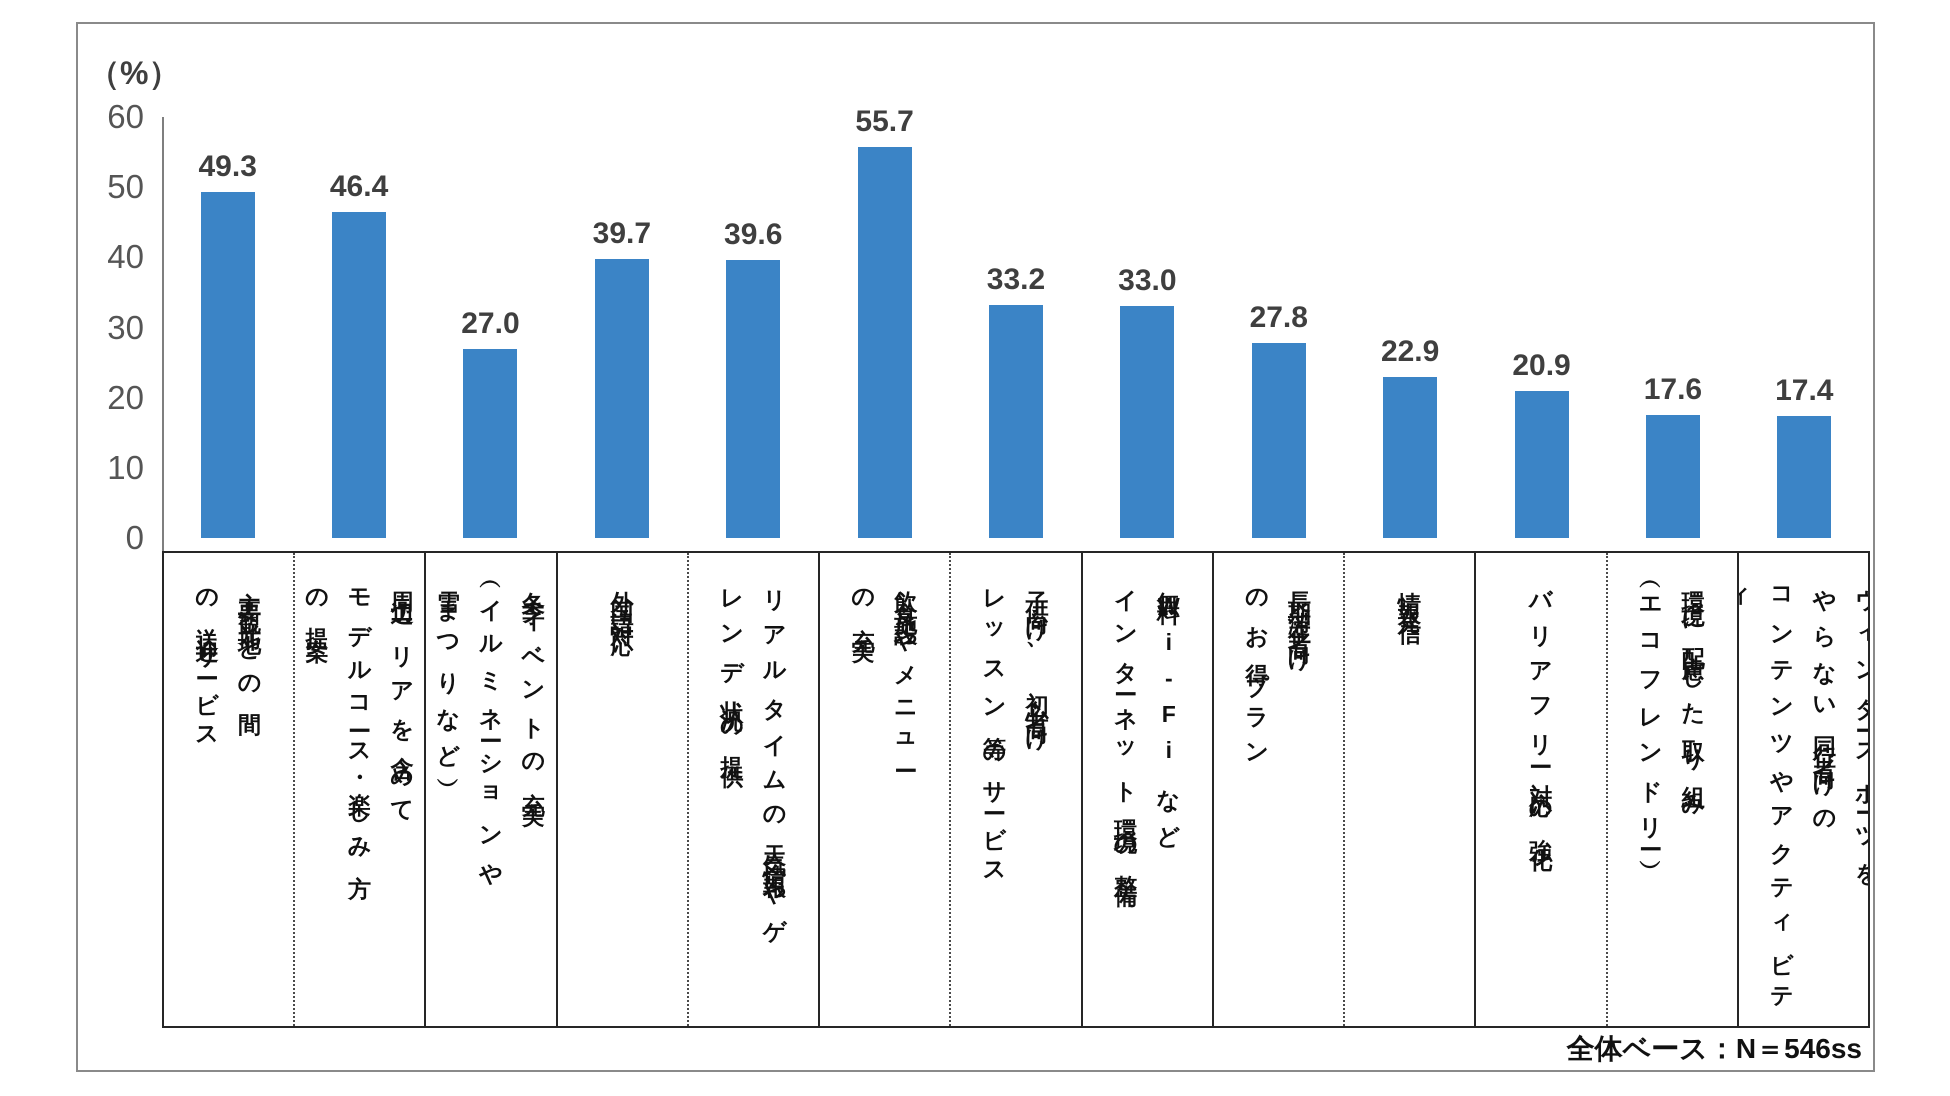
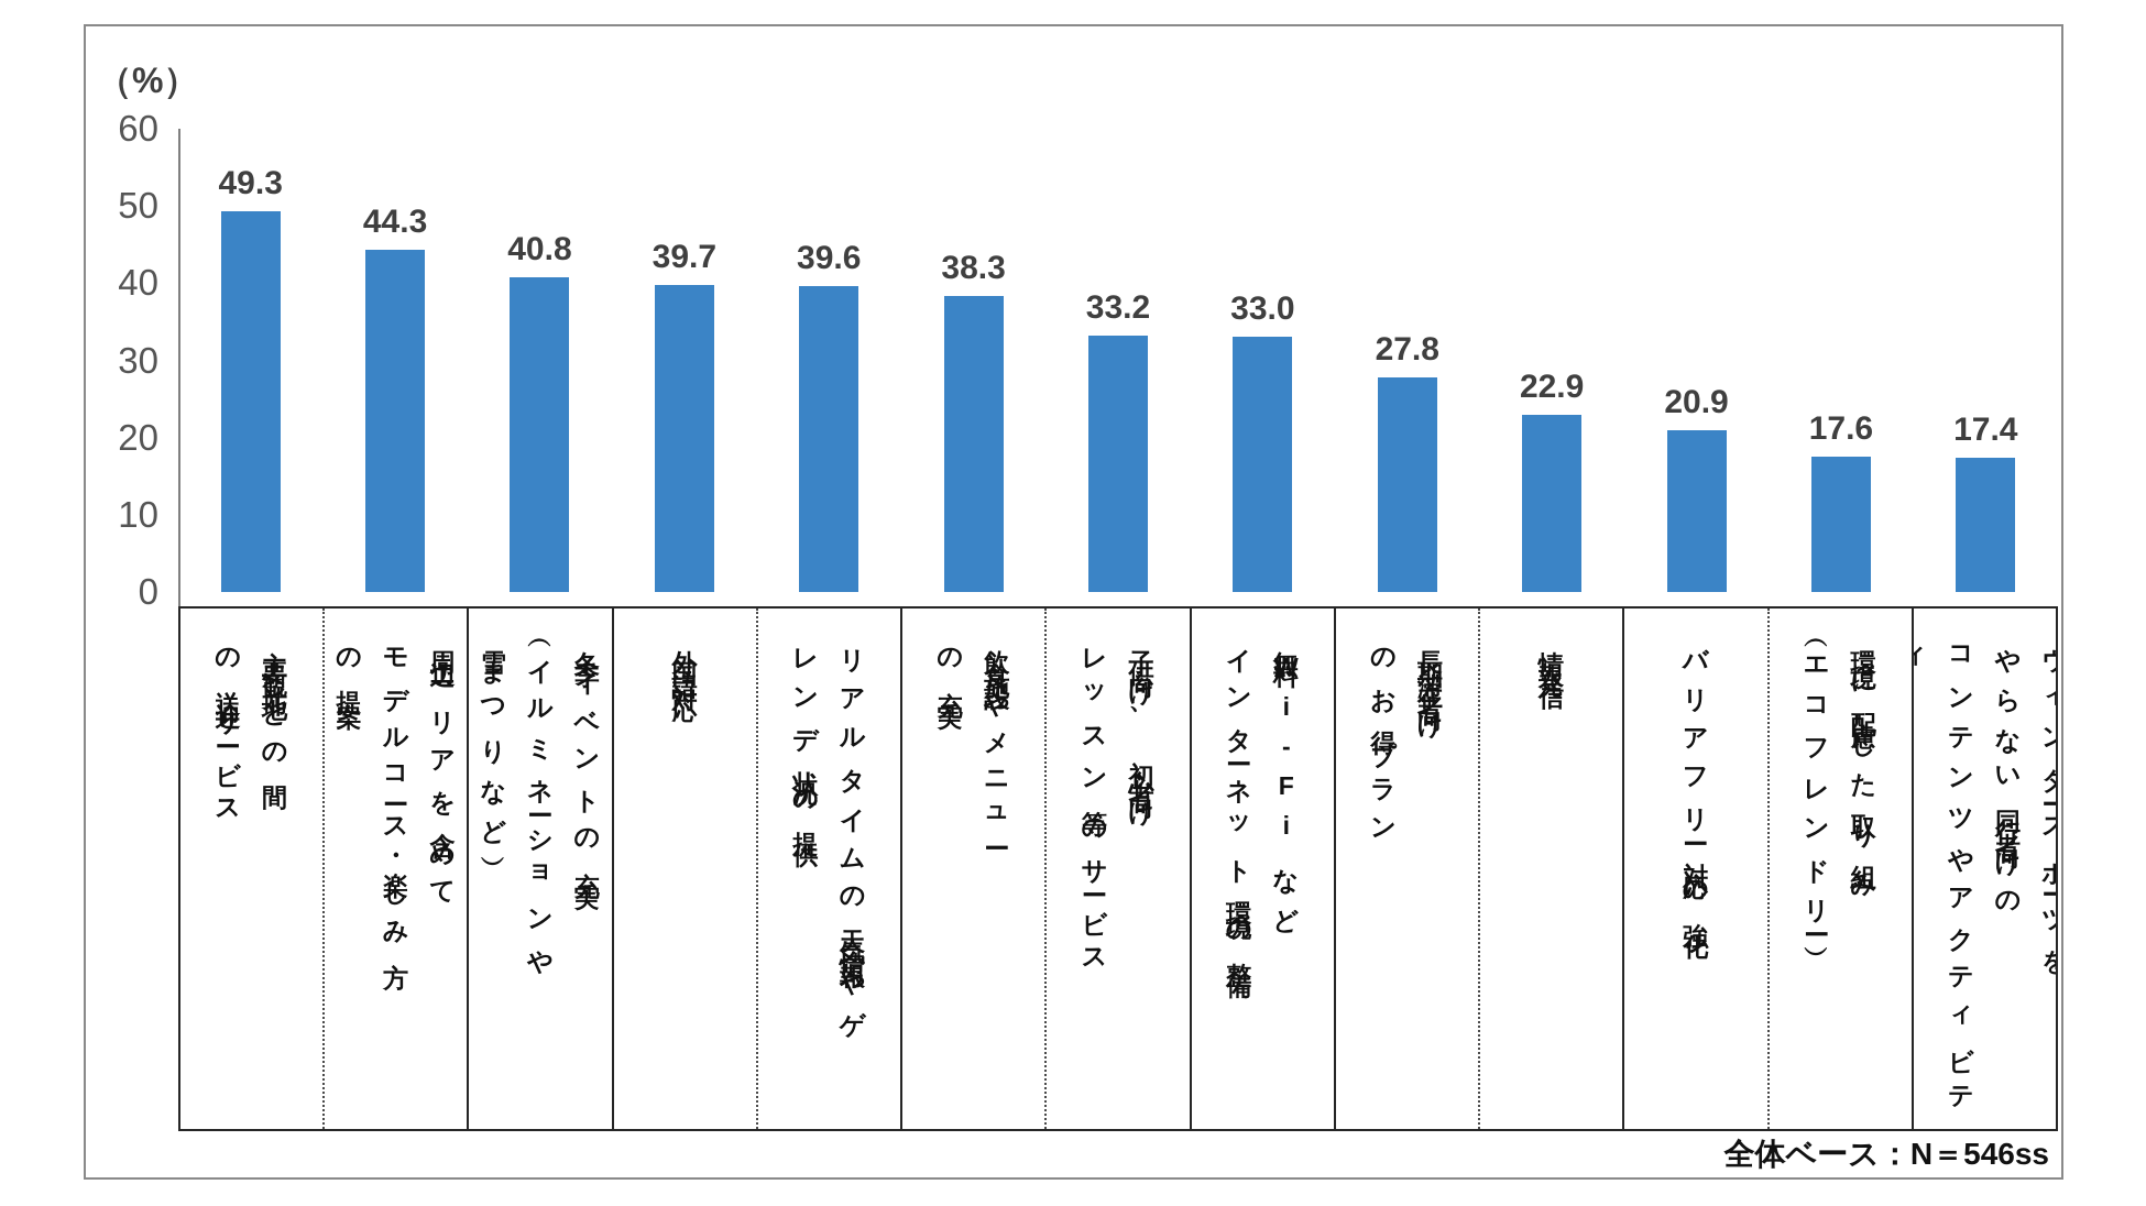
周辺エリアを含めて モデルコース・楽しみ方 の提案: 46.4 -> 44.3
冬季イベントの充実 （イルミネーションや 雪まつりなど）: 27.0 -> 40.8
飲食施設やメニュー の充実: 55.7 -> 38.3
